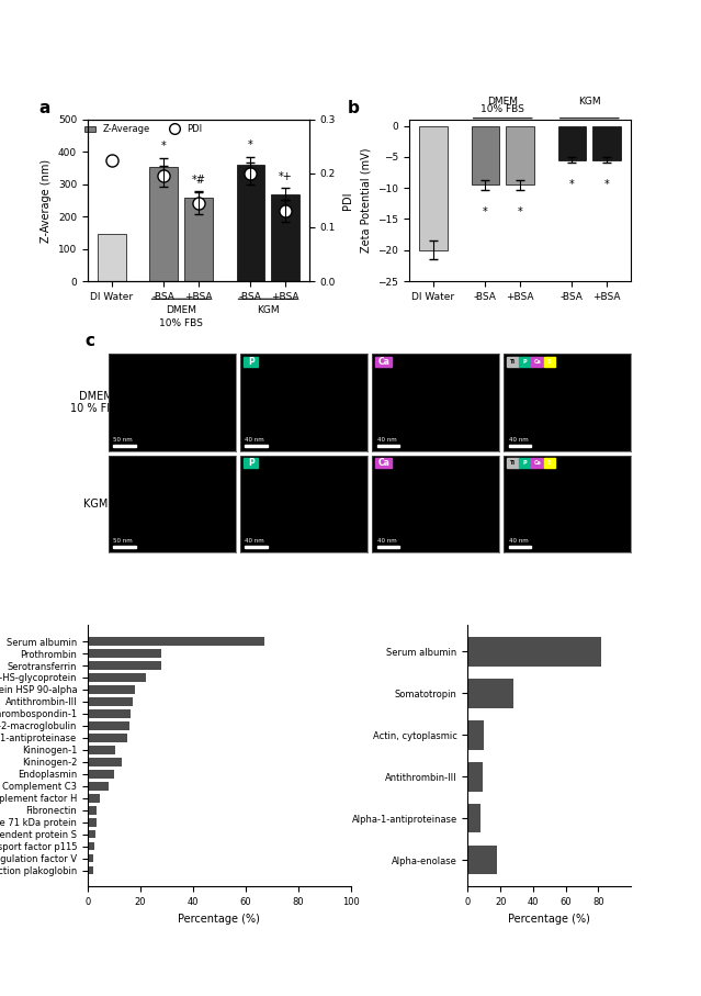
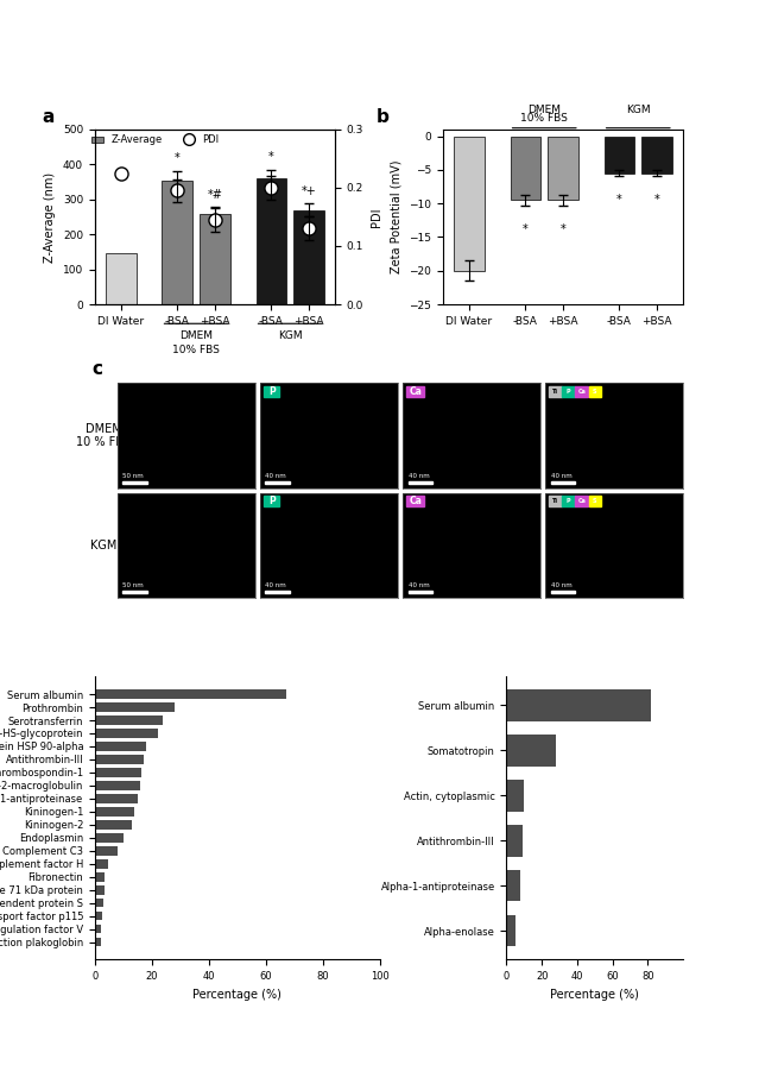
Serotransferrin: 28.0 -> 24.0
Kininogen-1: 10.5 -> 14.0
Alpha-enolase: 18 -> 5
